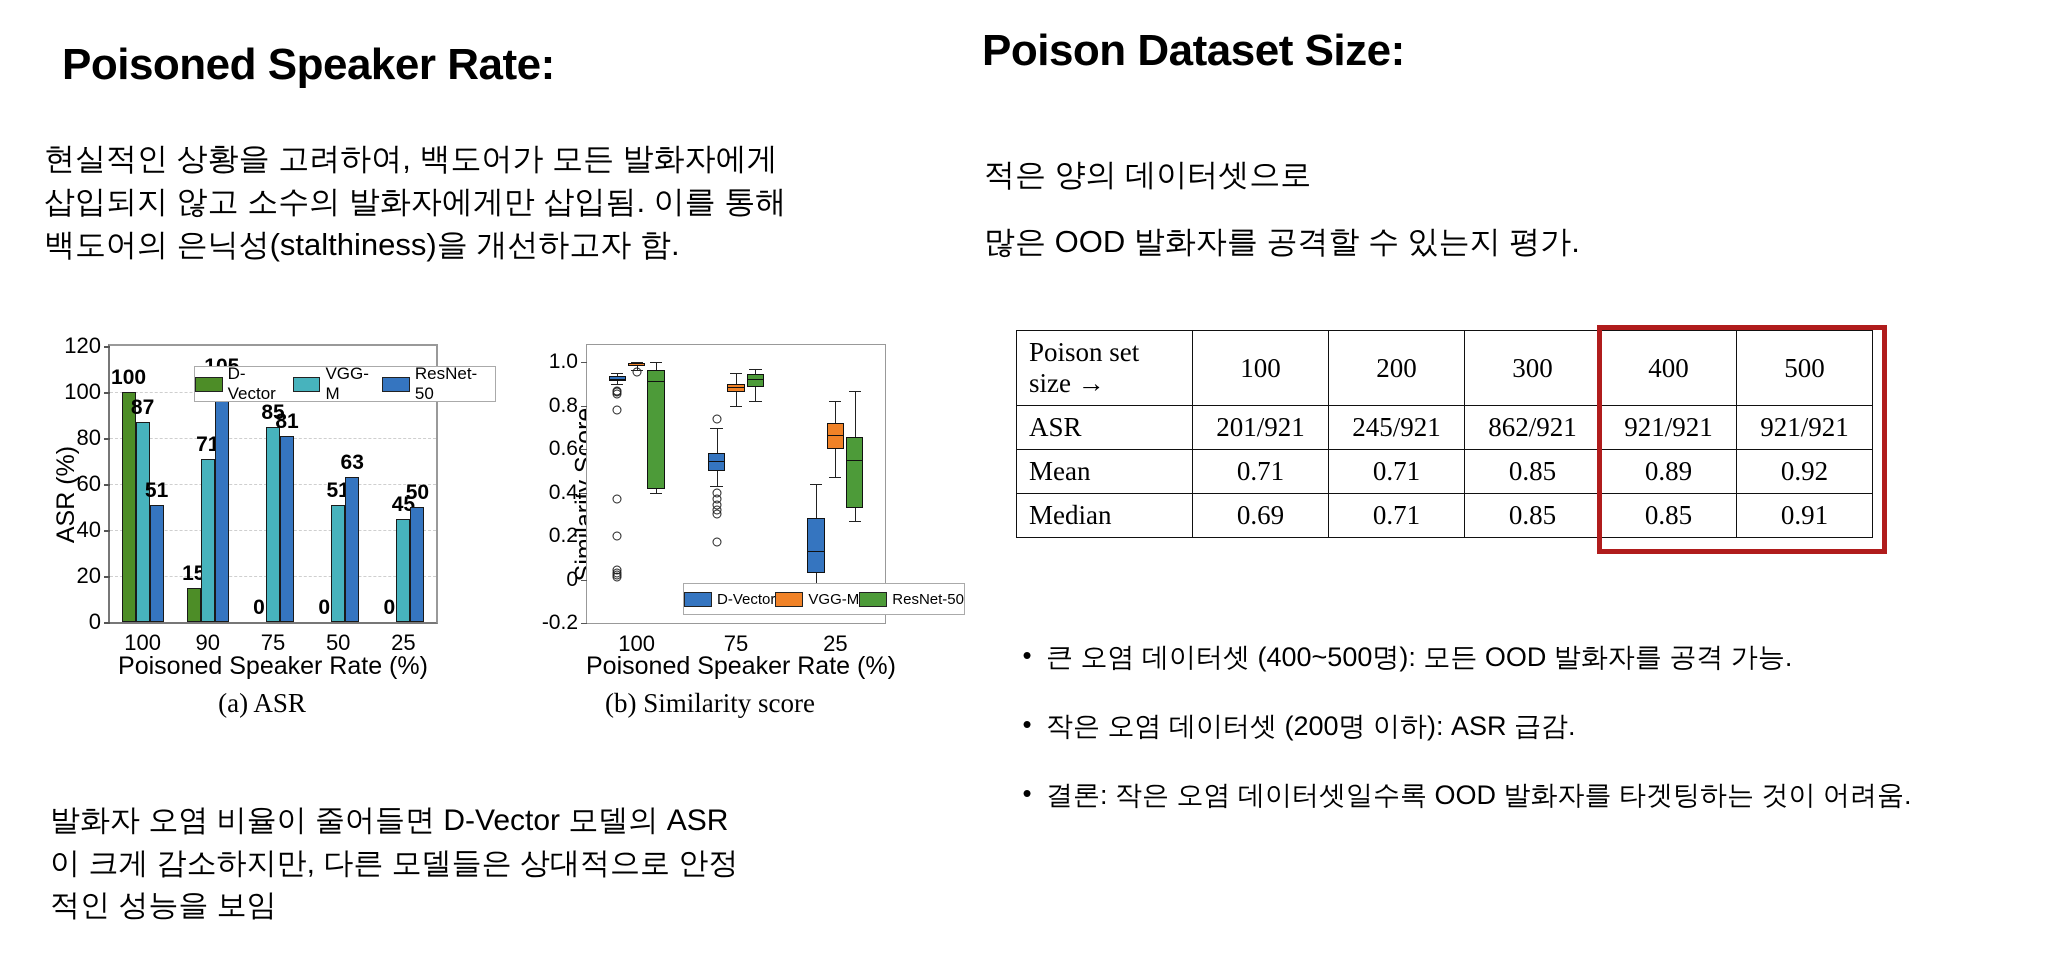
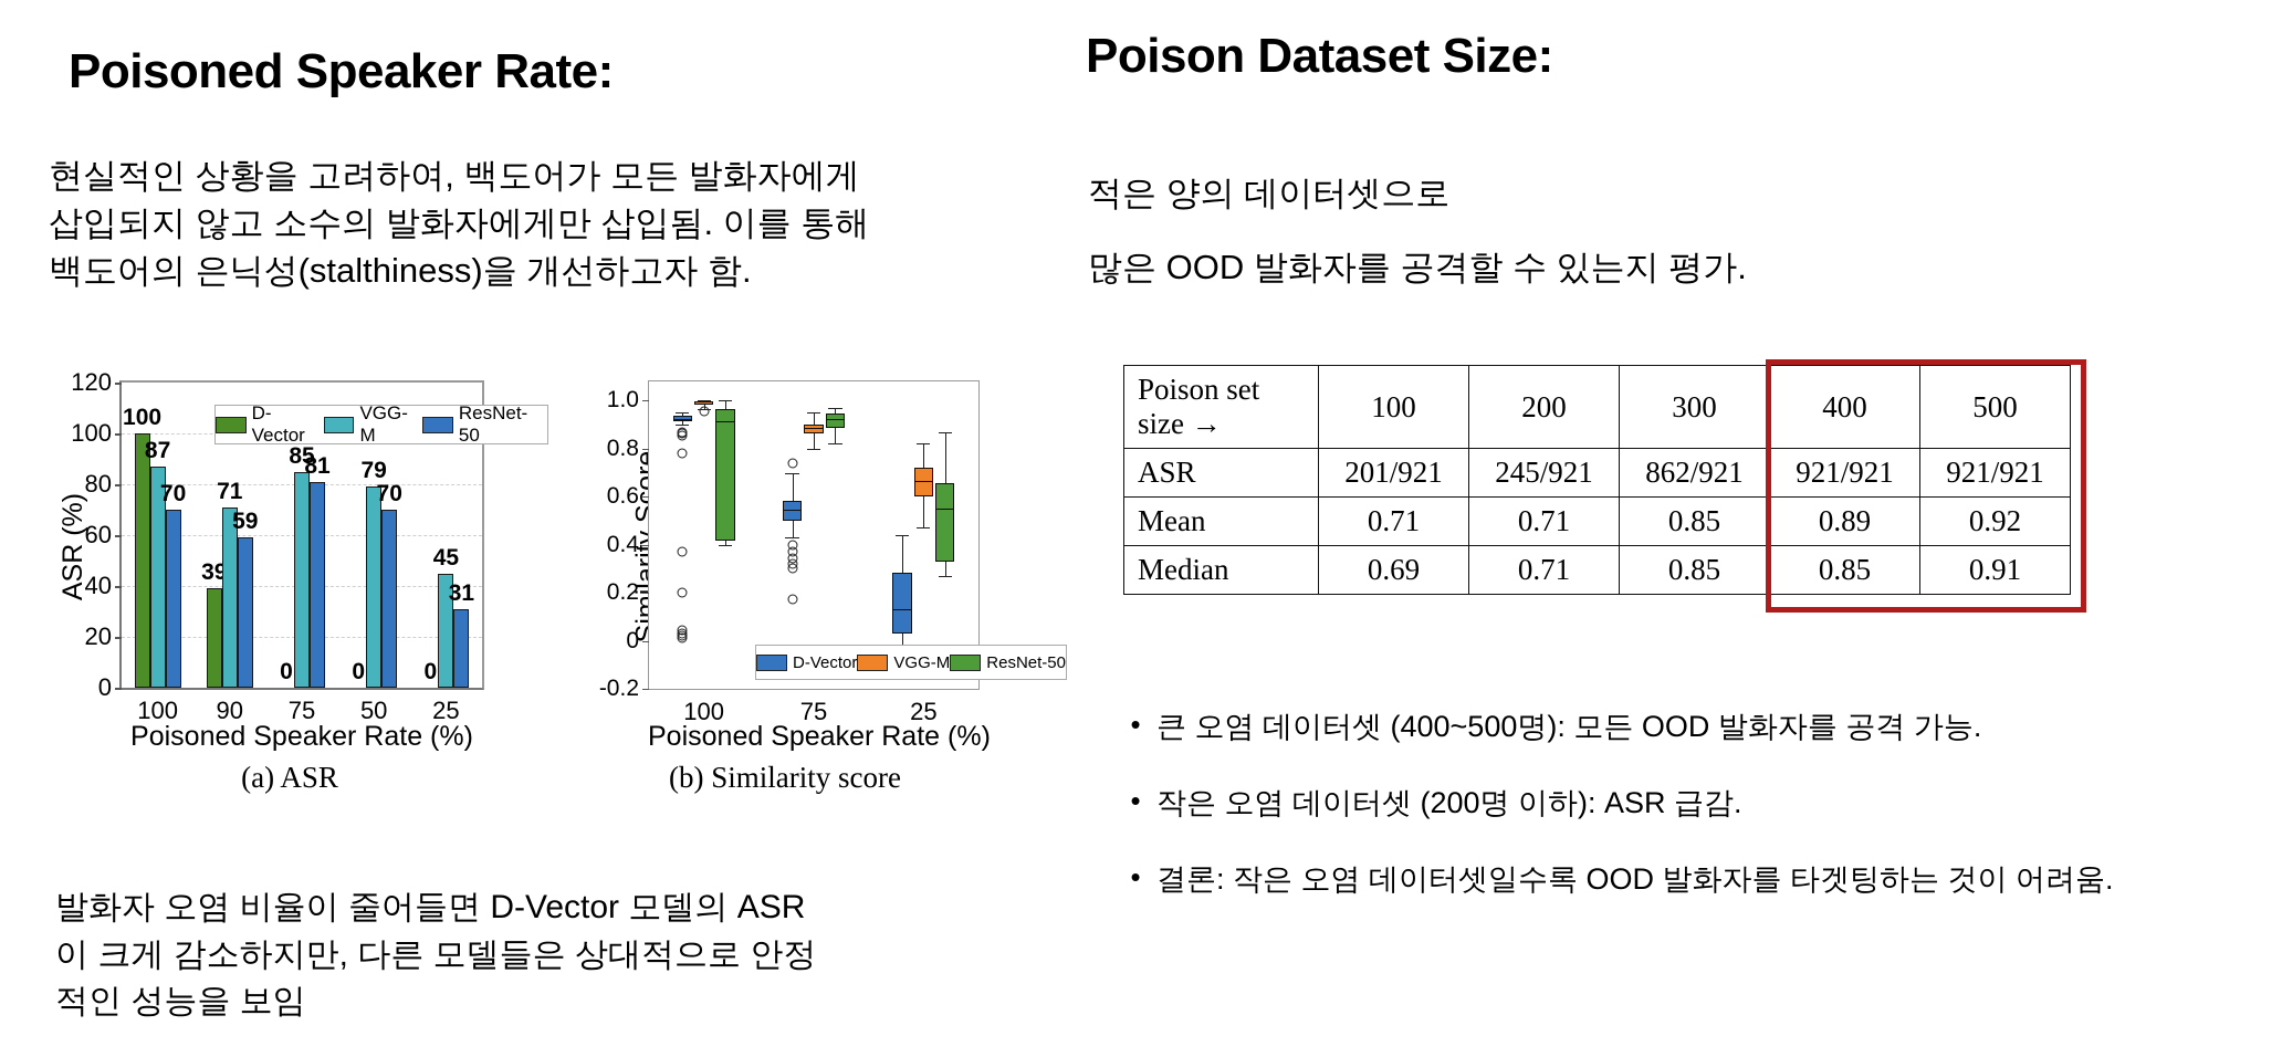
(a) ASR/ResNet-50/100: 51 -> 70
(a) ASR/D-Vector/90: 15 -> 39
(a) ASR/ResNet-50/90: 105 -> 59
(a) ASR/VGG-M/50: 51 -> 79
(a) ASR/ResNet-50/50: 63 -> 70
(a) ASR/ResNet-50/25: 50 -> 31
